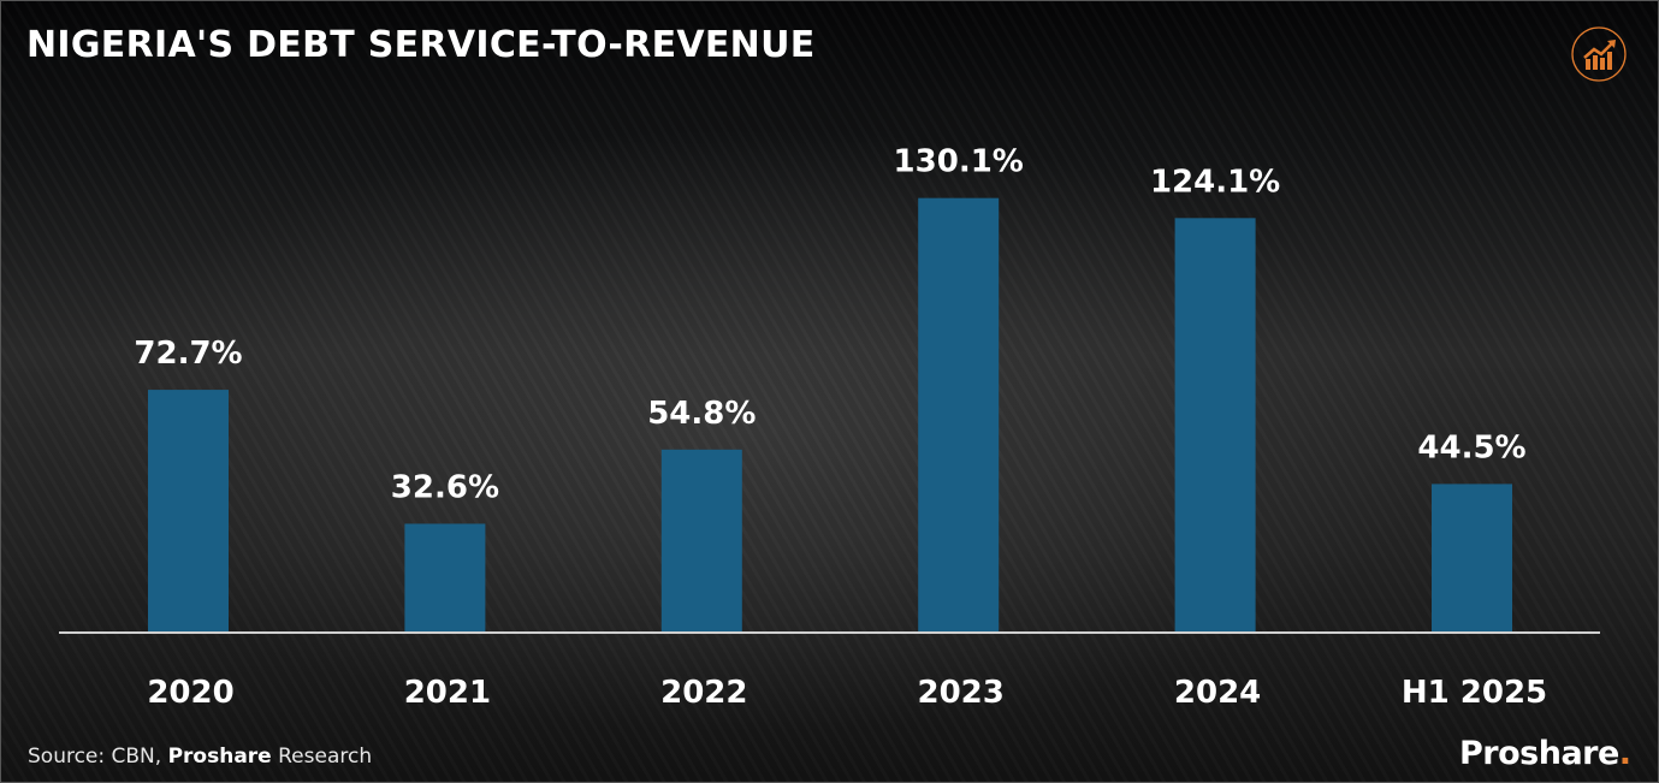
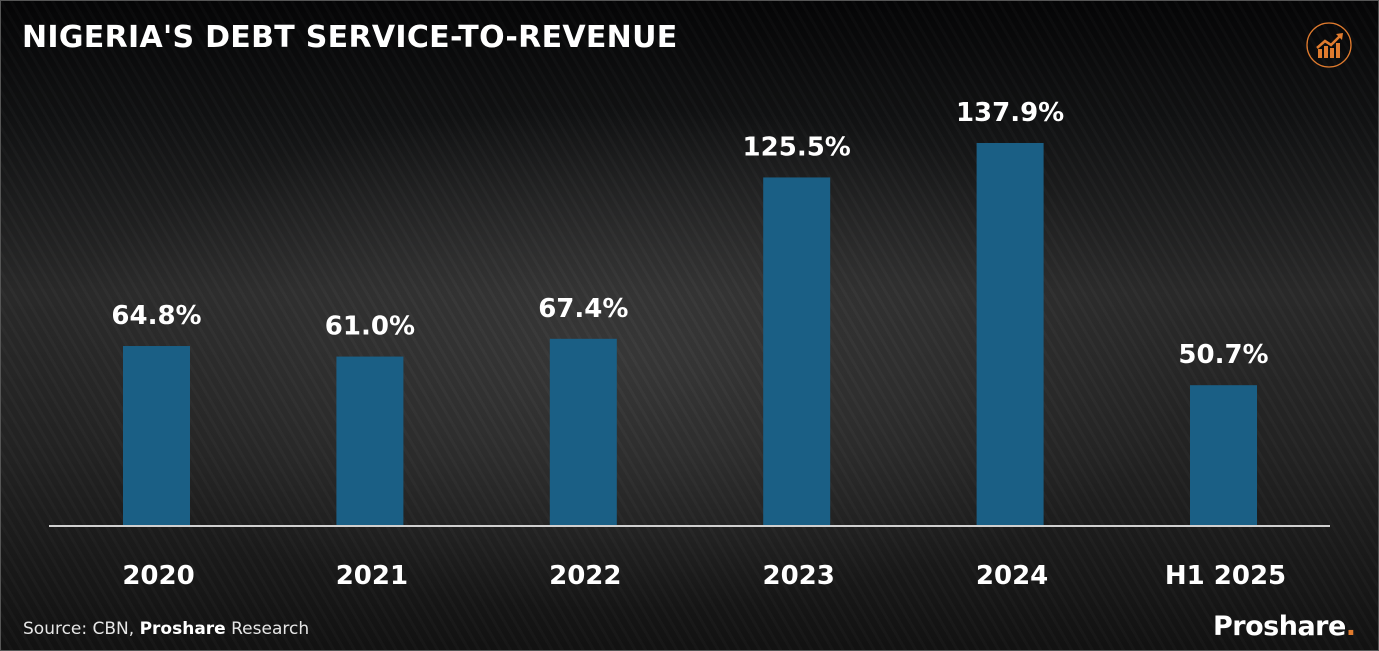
2020: 72.7% -> 64.8%
2021: 32.6% -> 61.0%
2022: 54.8% -> 67.4%
2023: 130.1% -> 125.5%
2024: 124.1% -> 137.9%
H1 2025: 44.5% -> 50.7%
